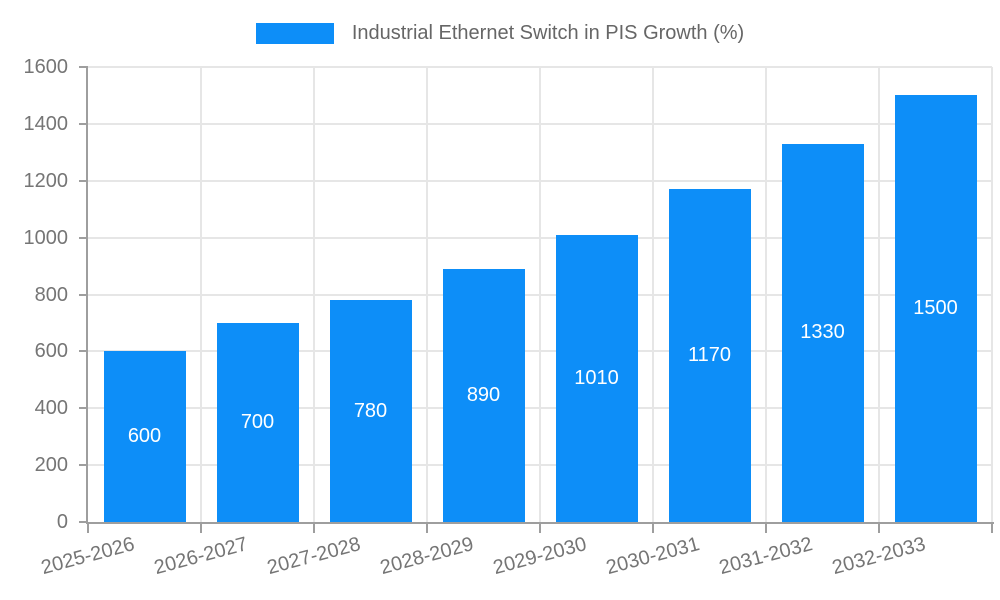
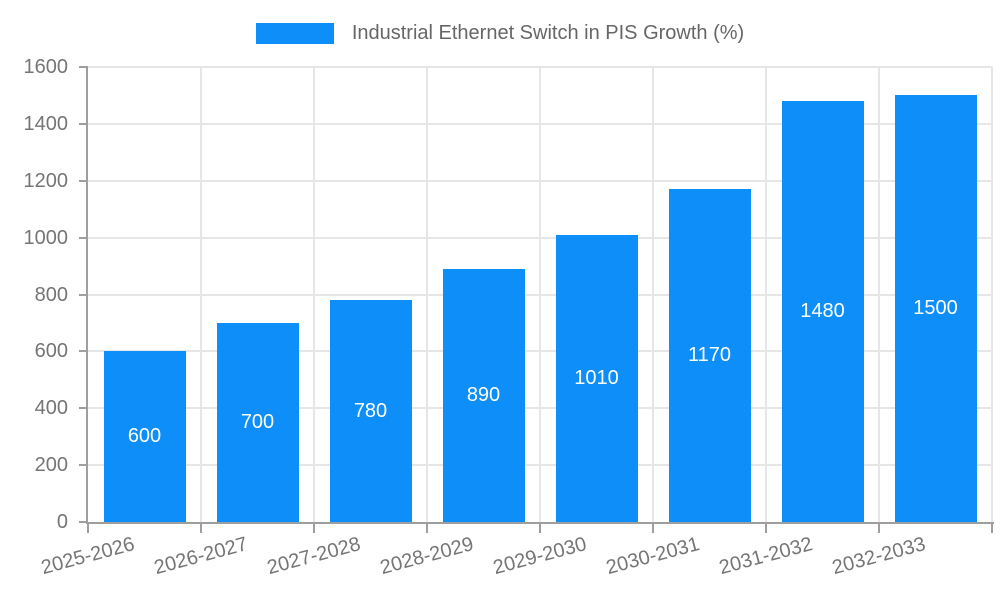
2031-2032: 1330 -> 1480
